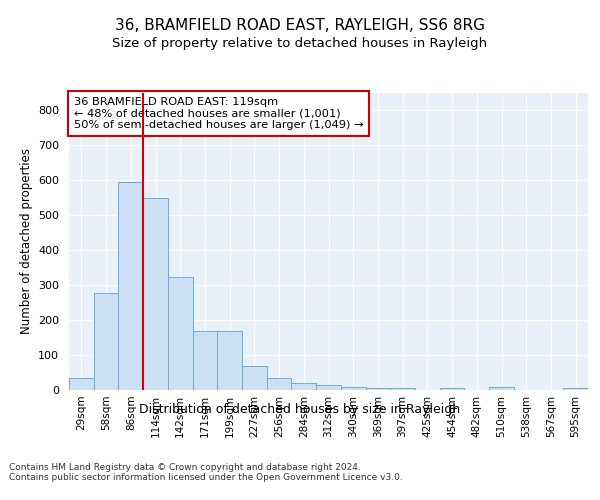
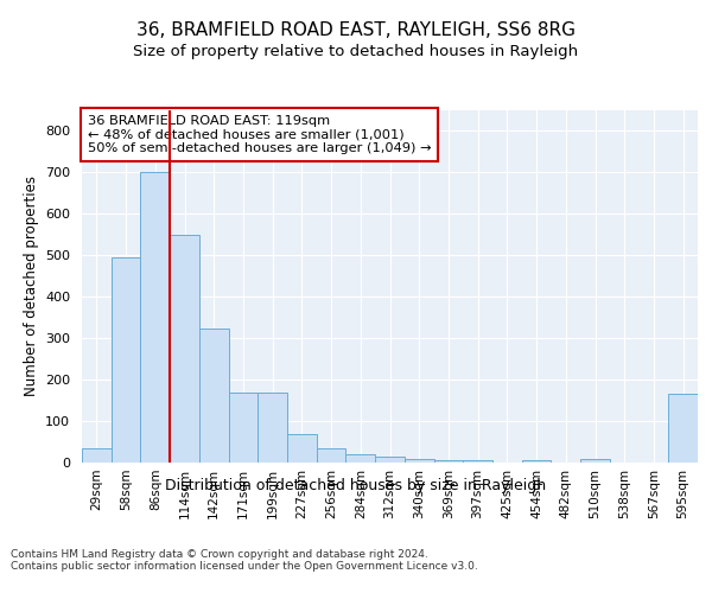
58sqm: 278 -> 495
86sqm: 595 -> 700
595sqm: 5 -> 165
